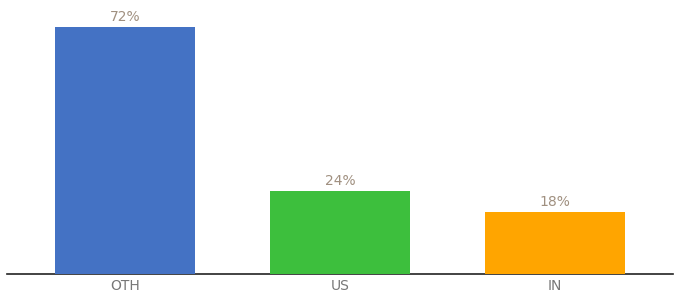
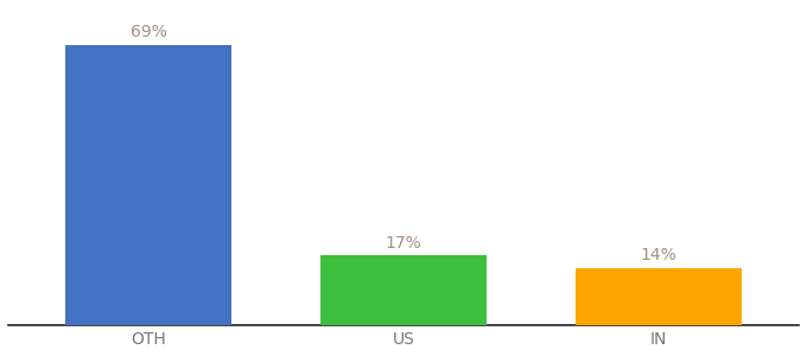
OTH: 72% -> 69%
US: 24% -> 17%
IN: 18% -> 14%
